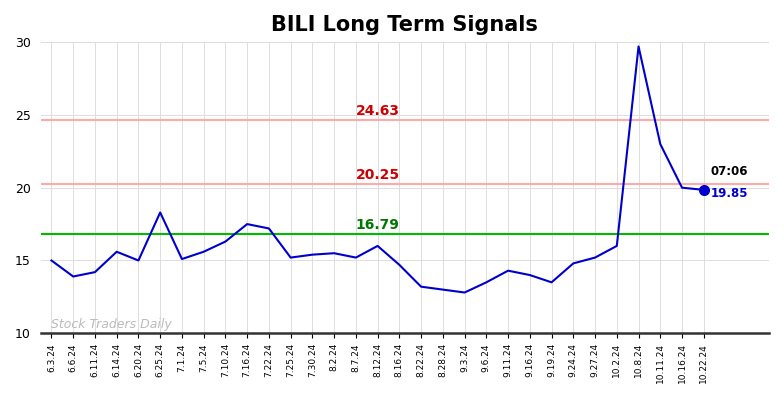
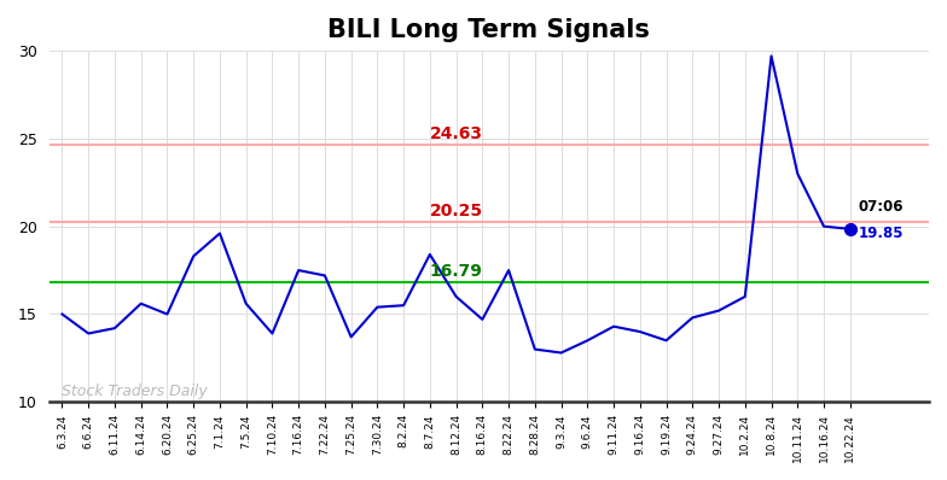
7.1.24: 15.1 -> 19.6
7.10.24: 16.3 -> 13.9
7.25.24: 15.2 -> 13.7
8.7.24: 15.2 -> 18.4
8.22.24: 13.2 -> 17.5
